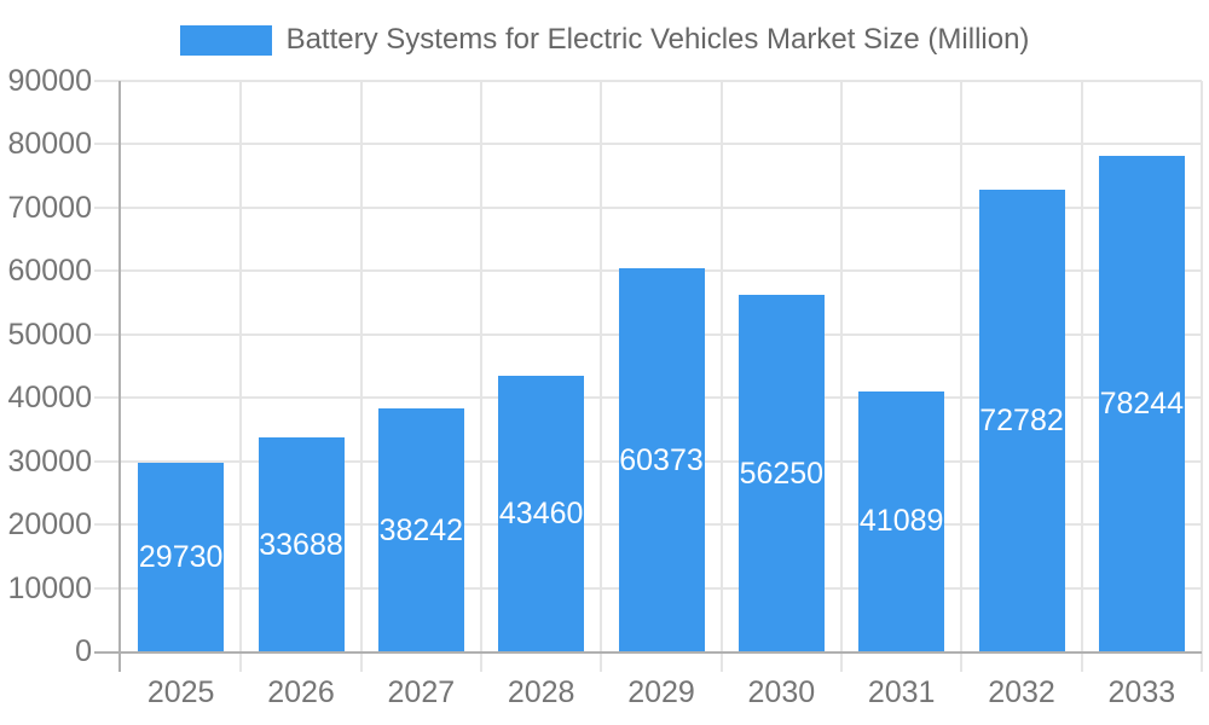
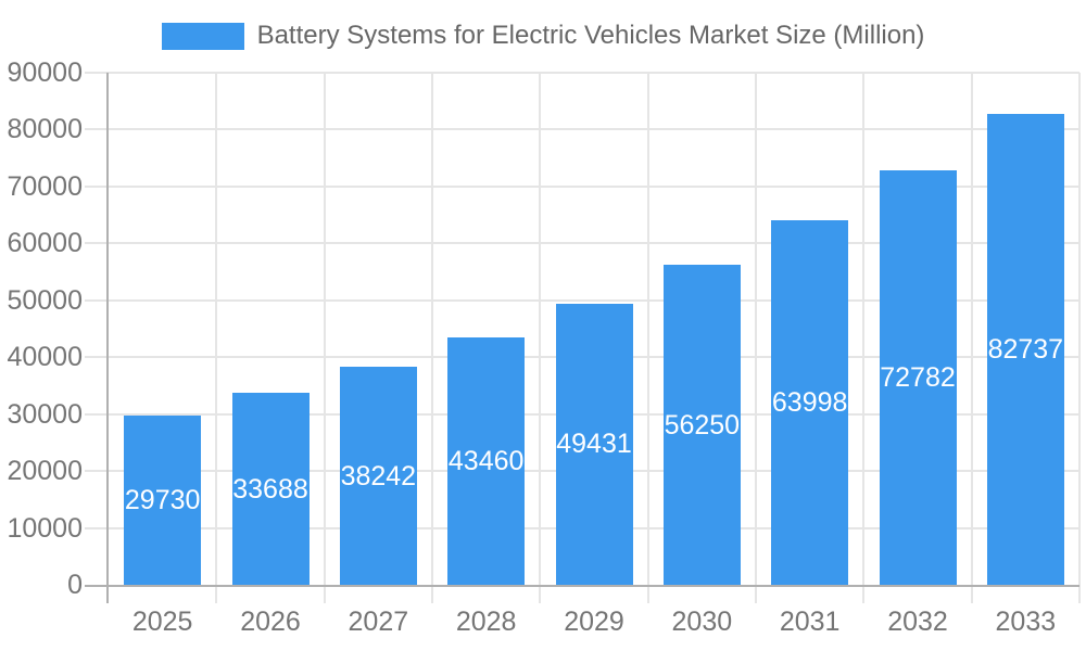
2029: 60373 -> 49431
2031: 41089 -> 63998
2033: 78244 -> 82737
